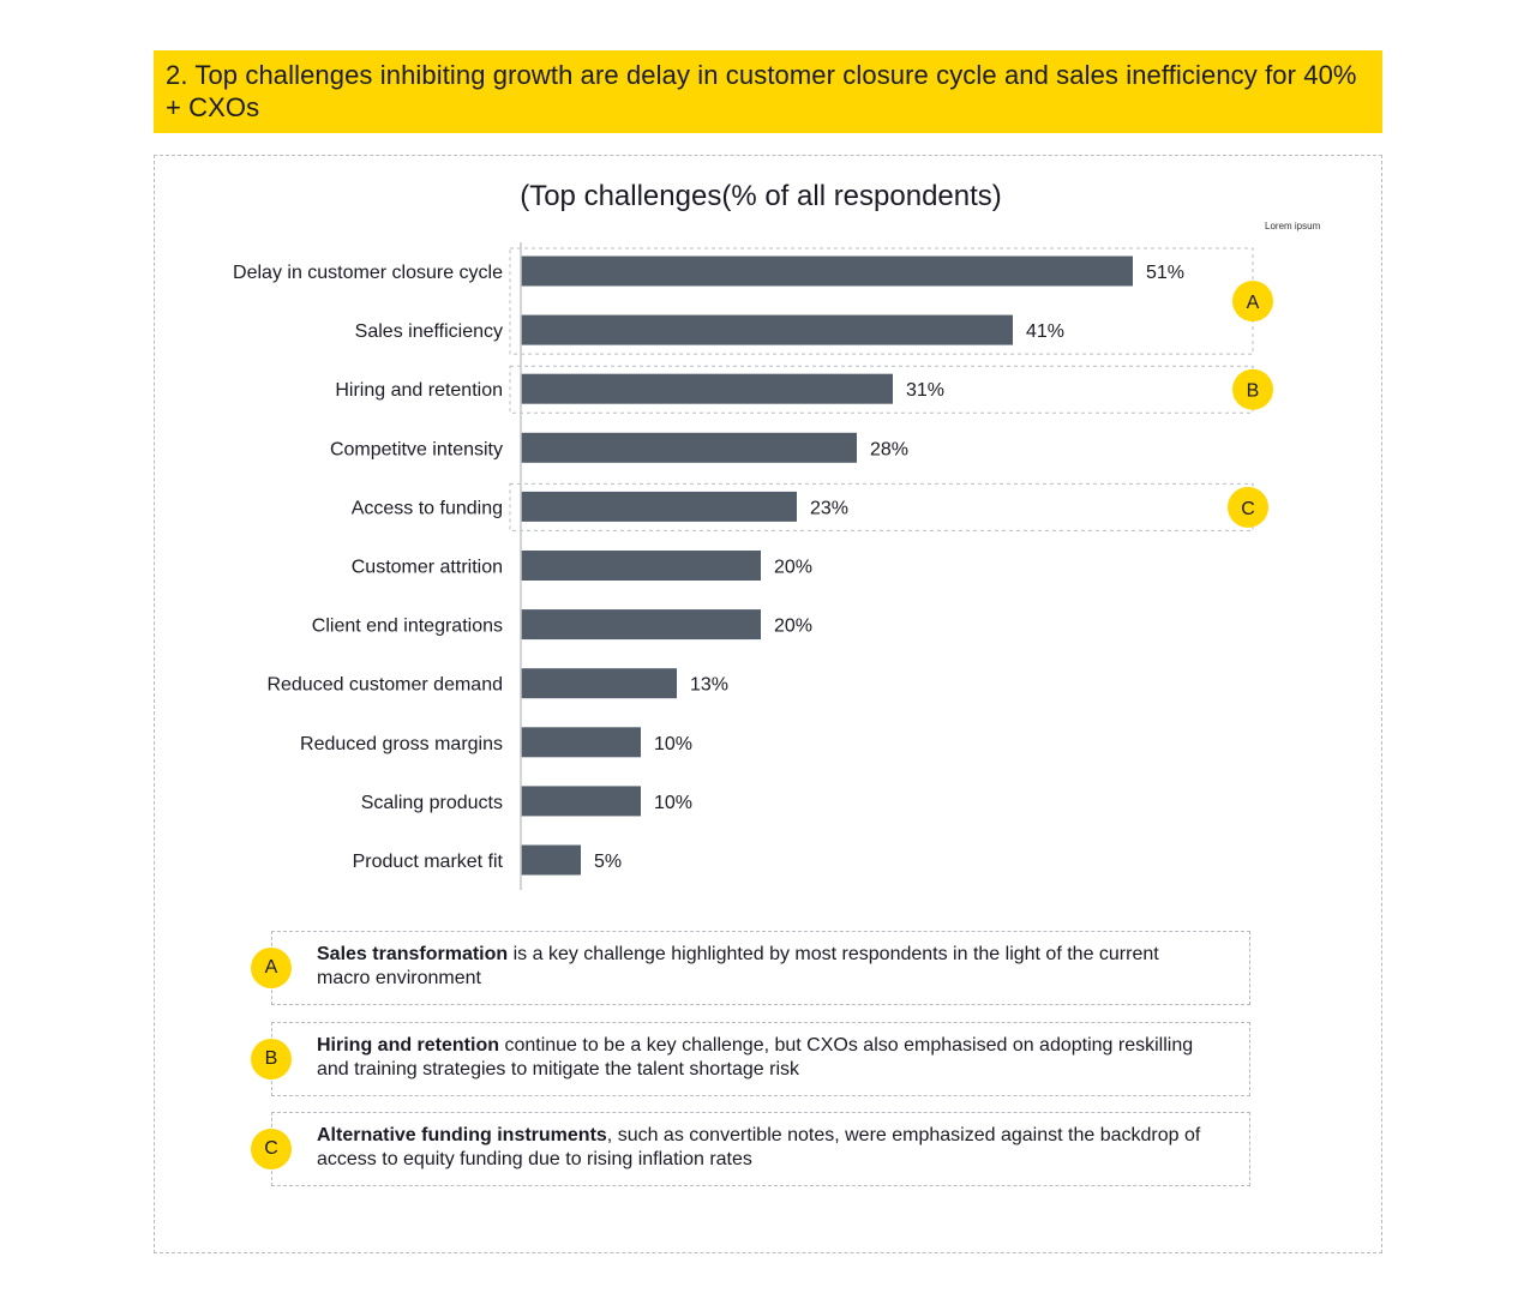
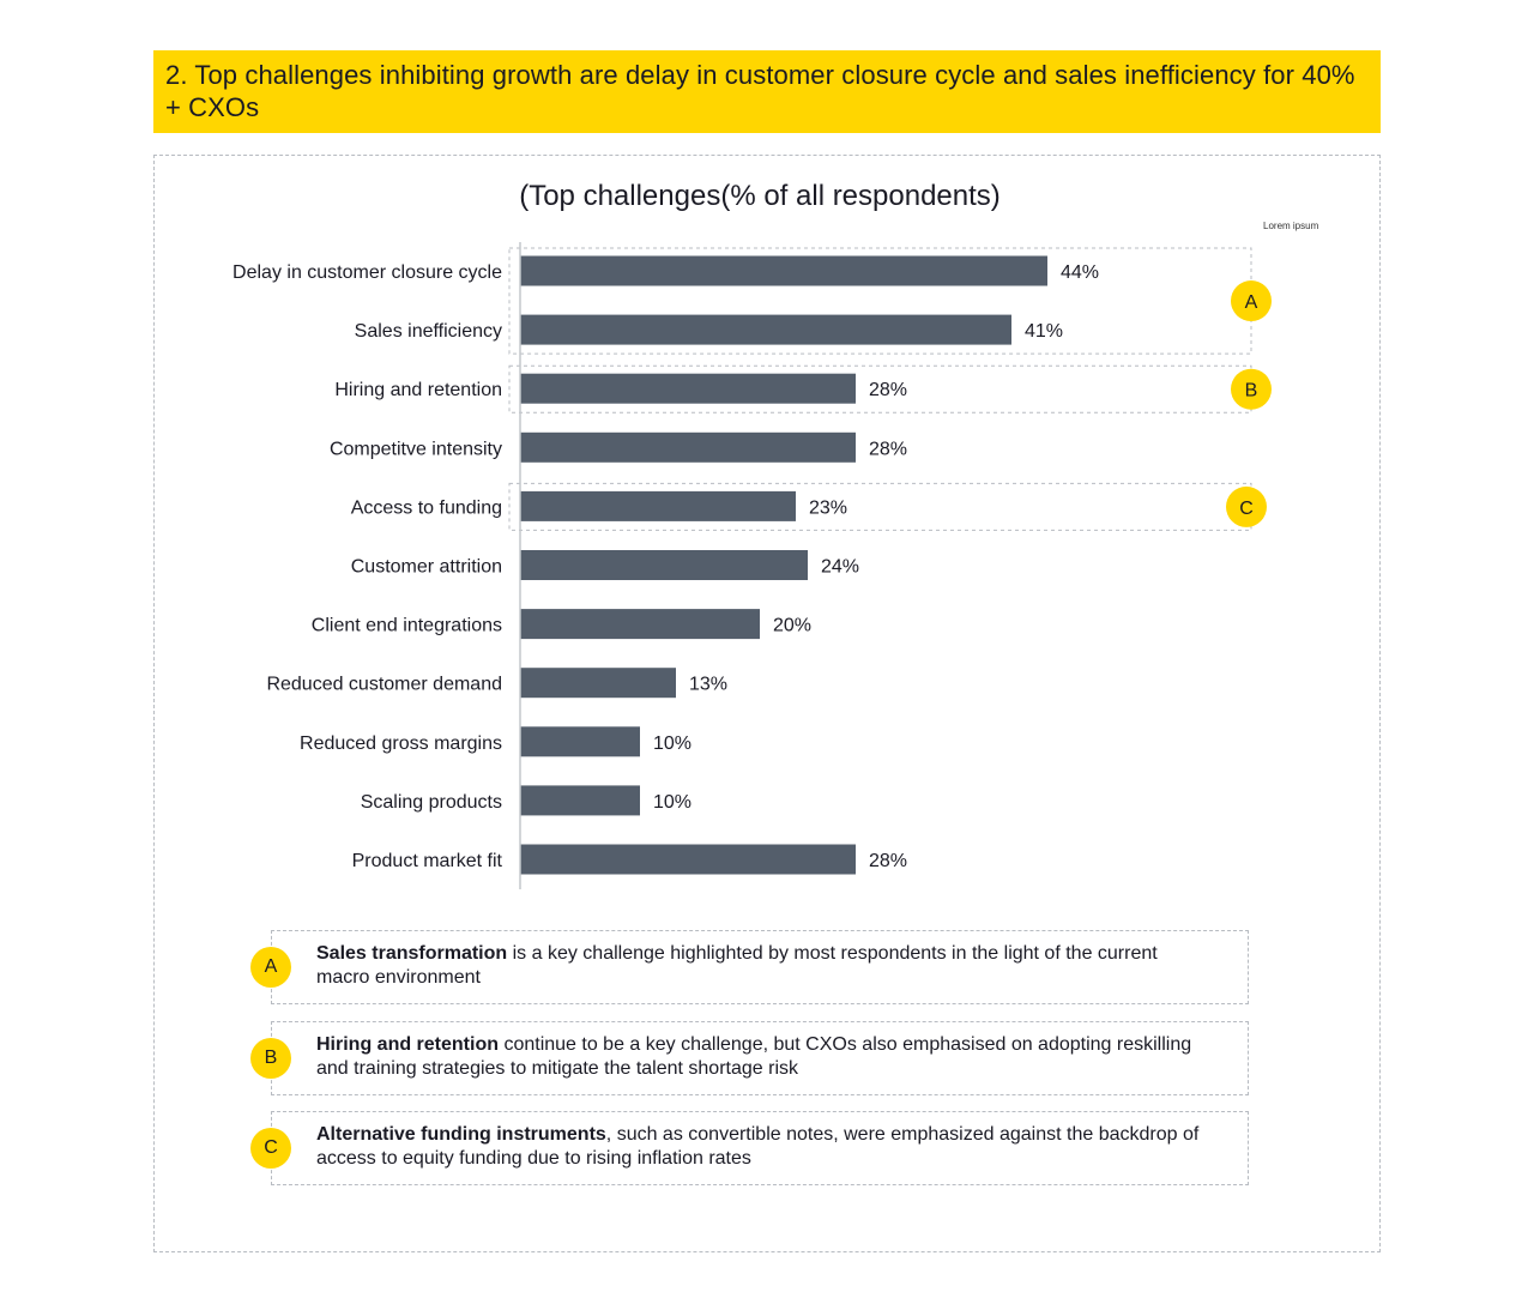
Delay in customer closure cycle: 51% -> 44%
Hiring and retention: 31% -> 28%
Customer attrition: 20% -> 24%
Product market fit: 5% -> 28%
